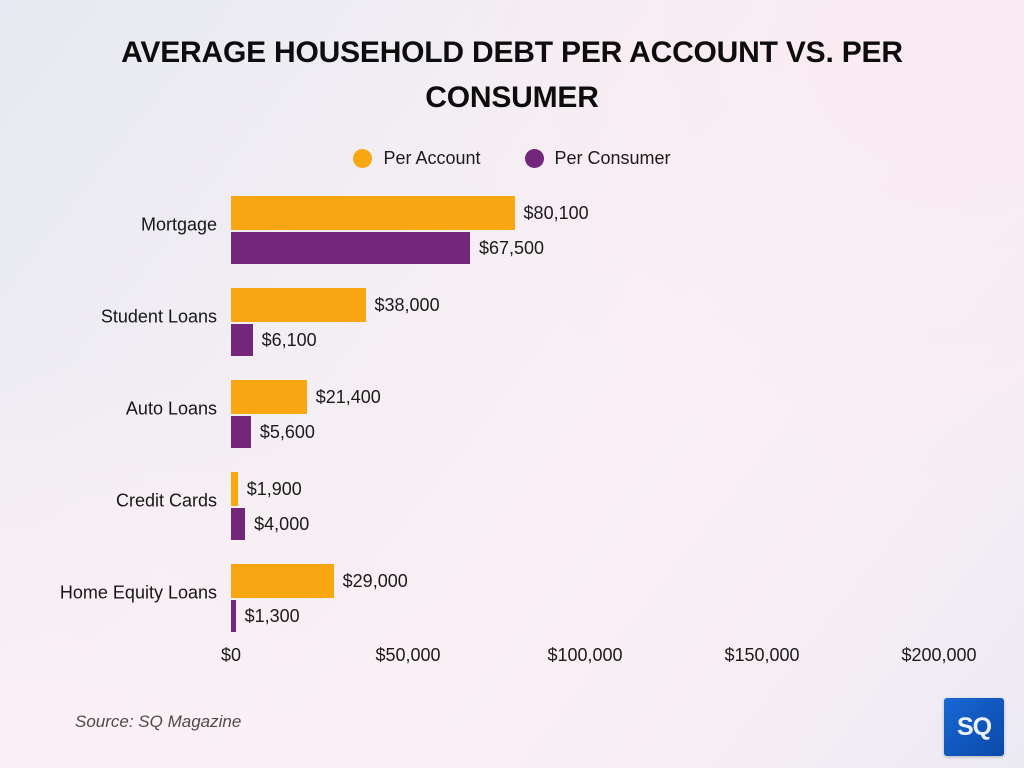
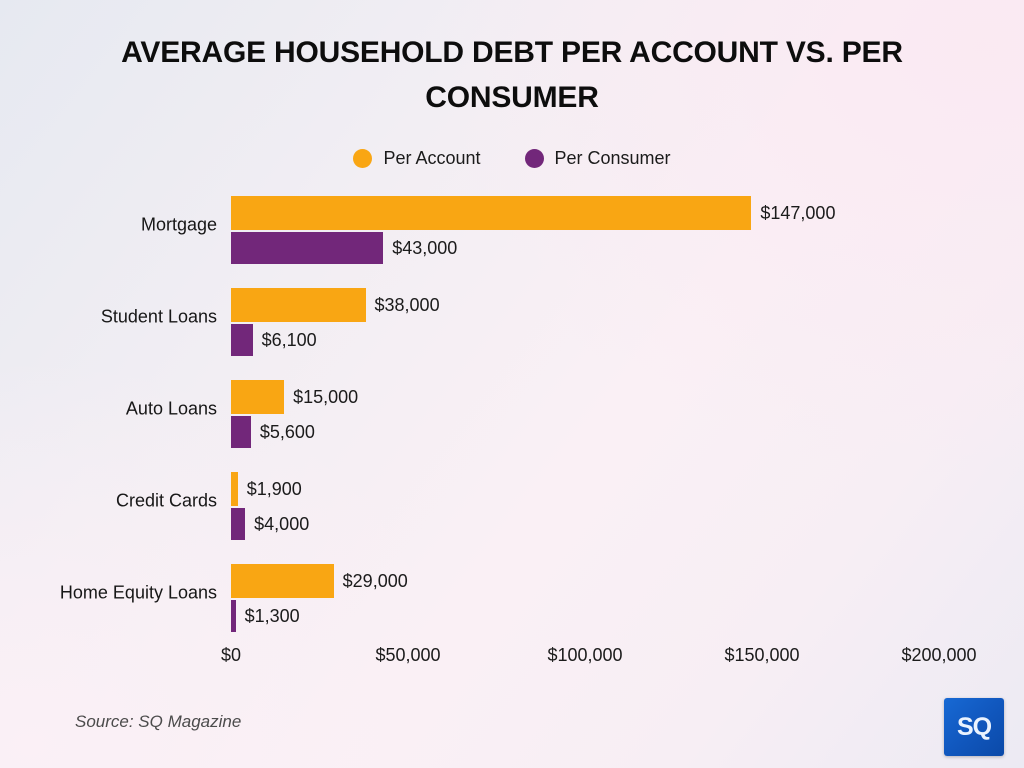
Per Account/Mortgage: $80,100 -> $147,000
Per Consumer/Mortgage: $67,500 -> $43,000
Per Account/Auto Loans: $21,400 -> $15,000
